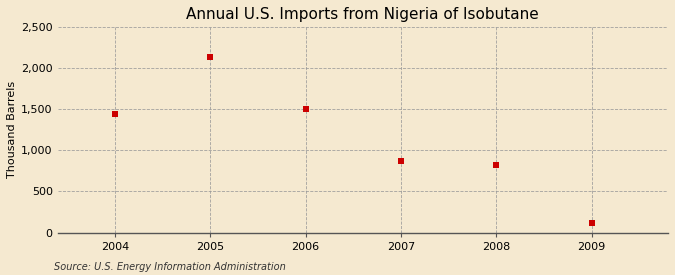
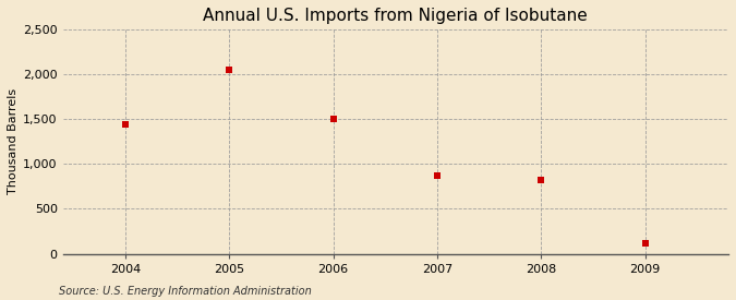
2005: 2,140 -> 2,050
